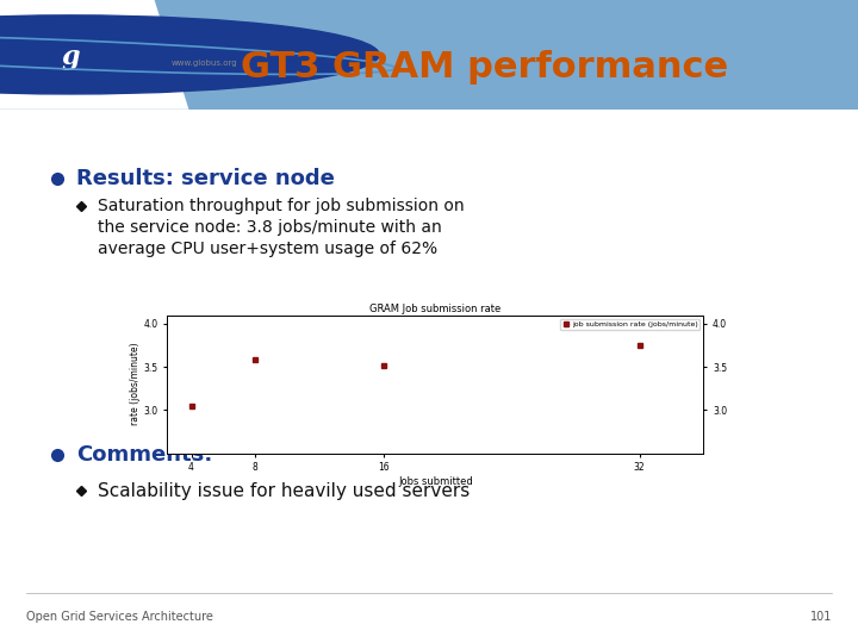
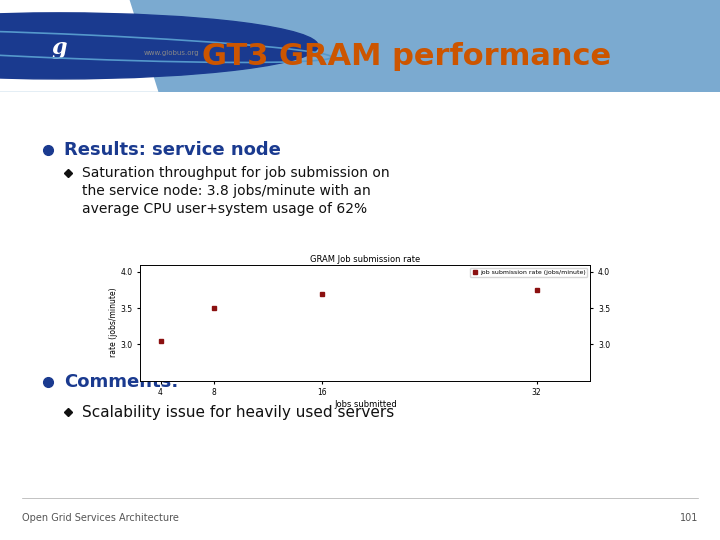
8: 3.58 -> 3.50
16: 3.52 -> 3.70
